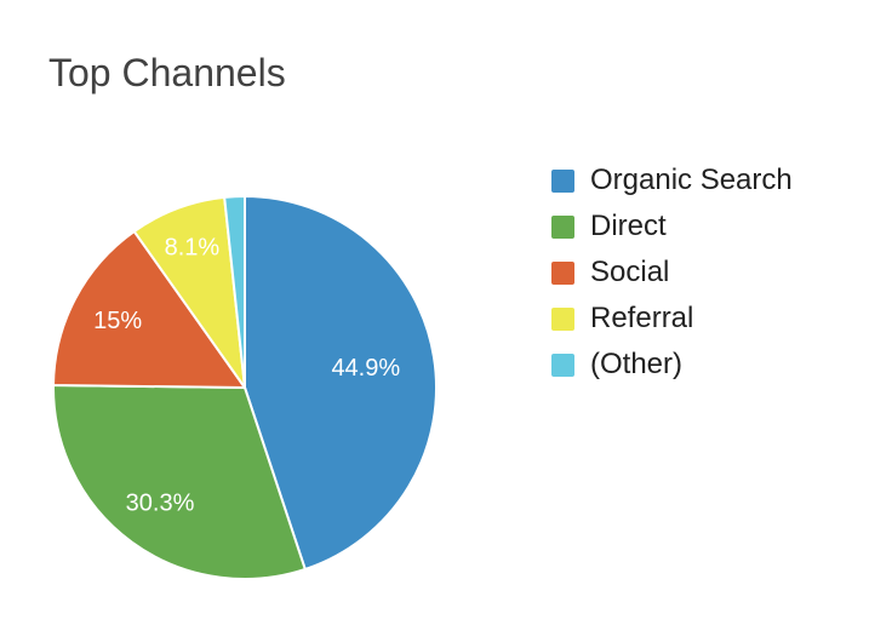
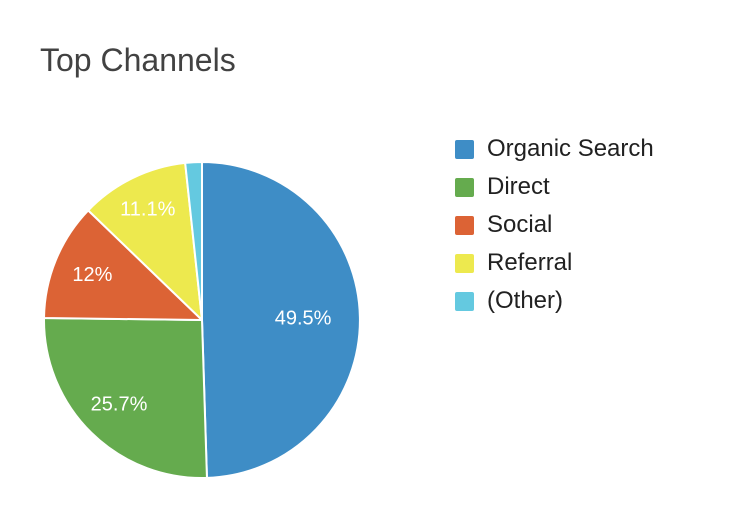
Organic Search: 44.9% -> 49.5%
Direct: 30.3% -> 25.7%
Social: 15% -> 12%
Referral: 8.1% -> 11.1%
